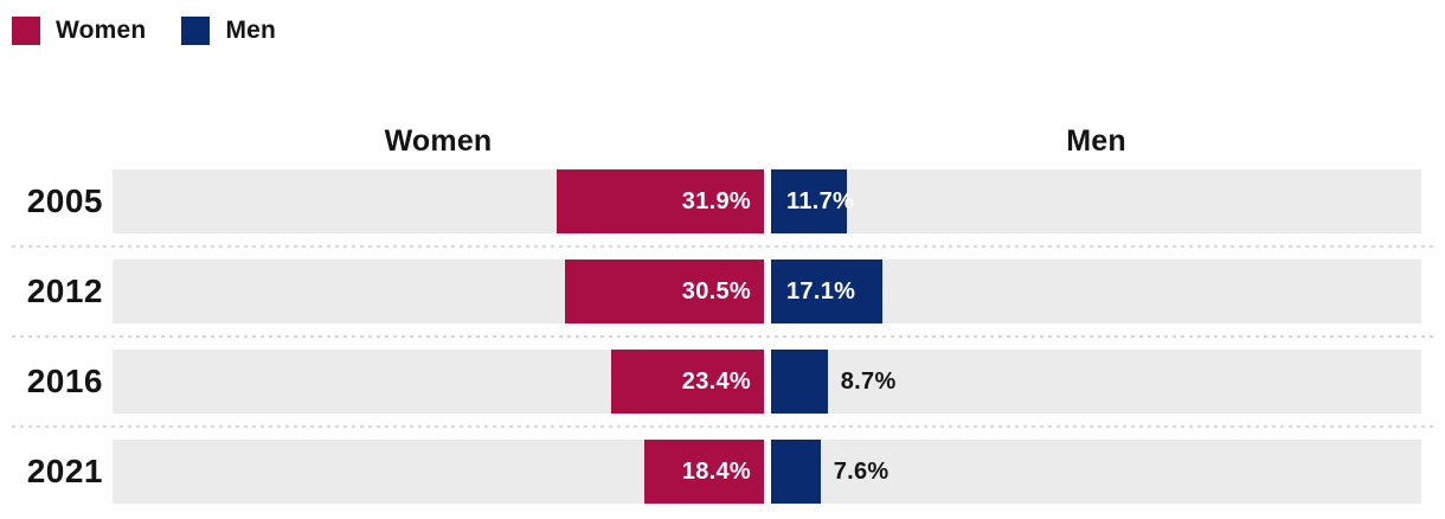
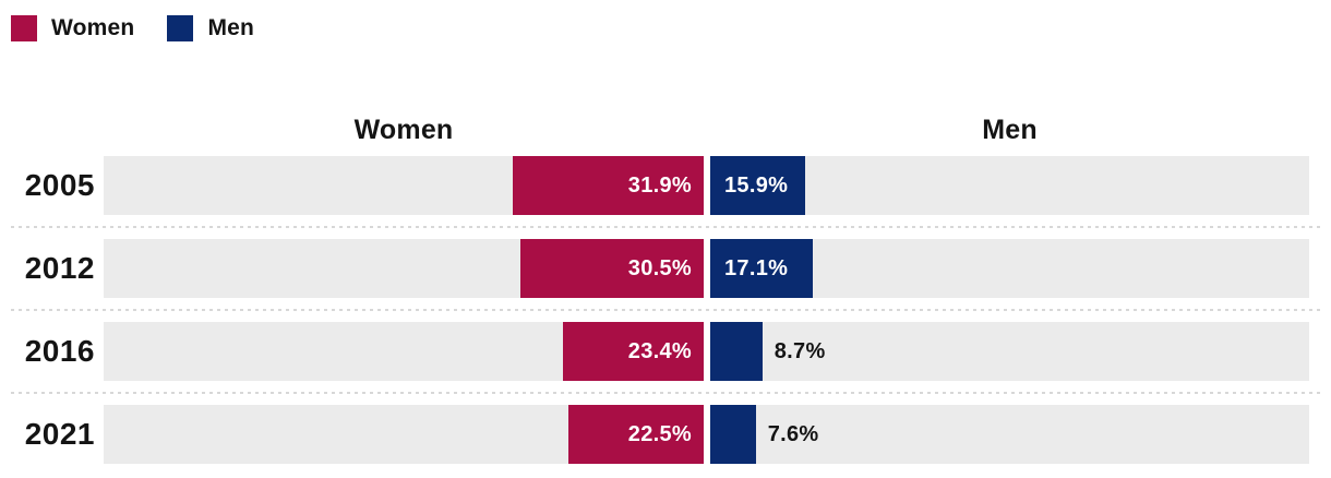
Men/2005: 11.7% -> 15.9%
Women/2021: 18.4% -> 22.5%
